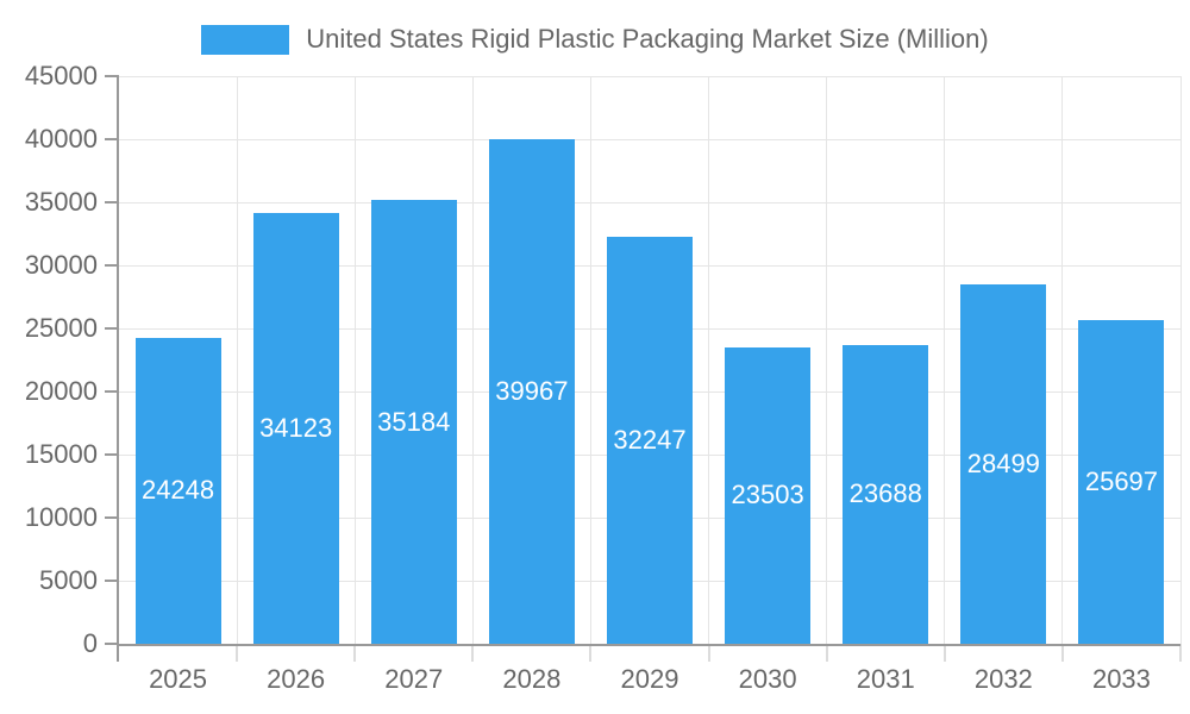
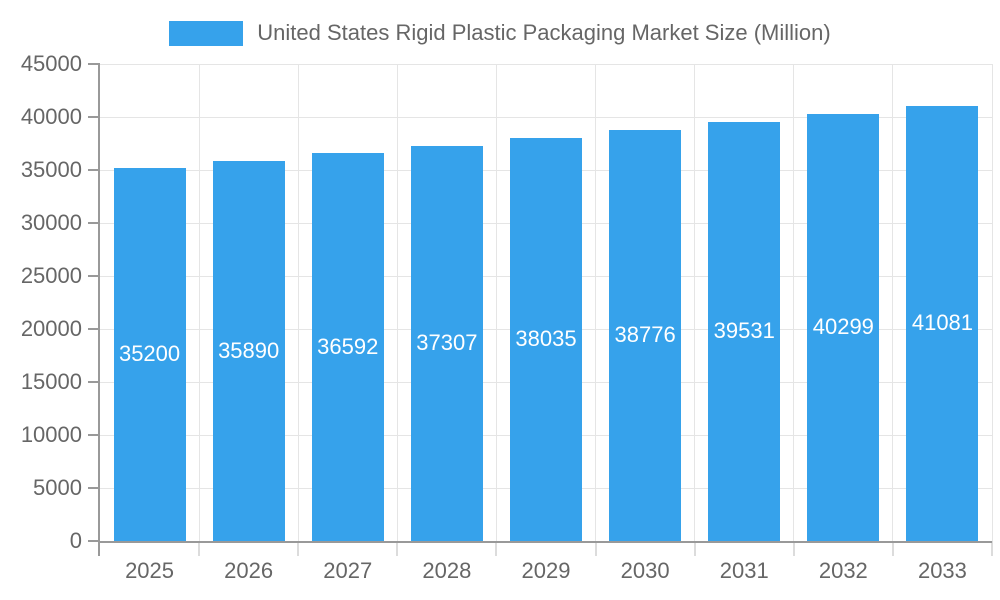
2025: 24248 -> 35200
2026: 34123 -> 35890
2027: 35184 -> 36592
2028: 39967 -> 37307
2029: 32247 -> 38035
2030: 23503 -> 38776
2031: 23688 -> 39531
2032: 28499 -> 40299
2033: 25697 -> 41081
